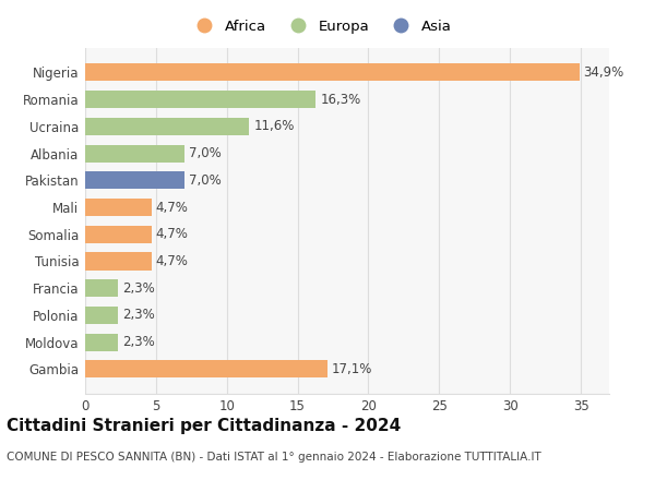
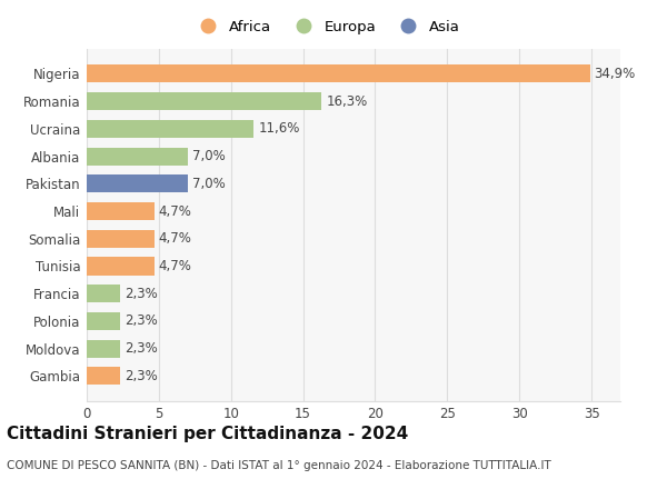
Gambia: 17,1% -> 2,3%
